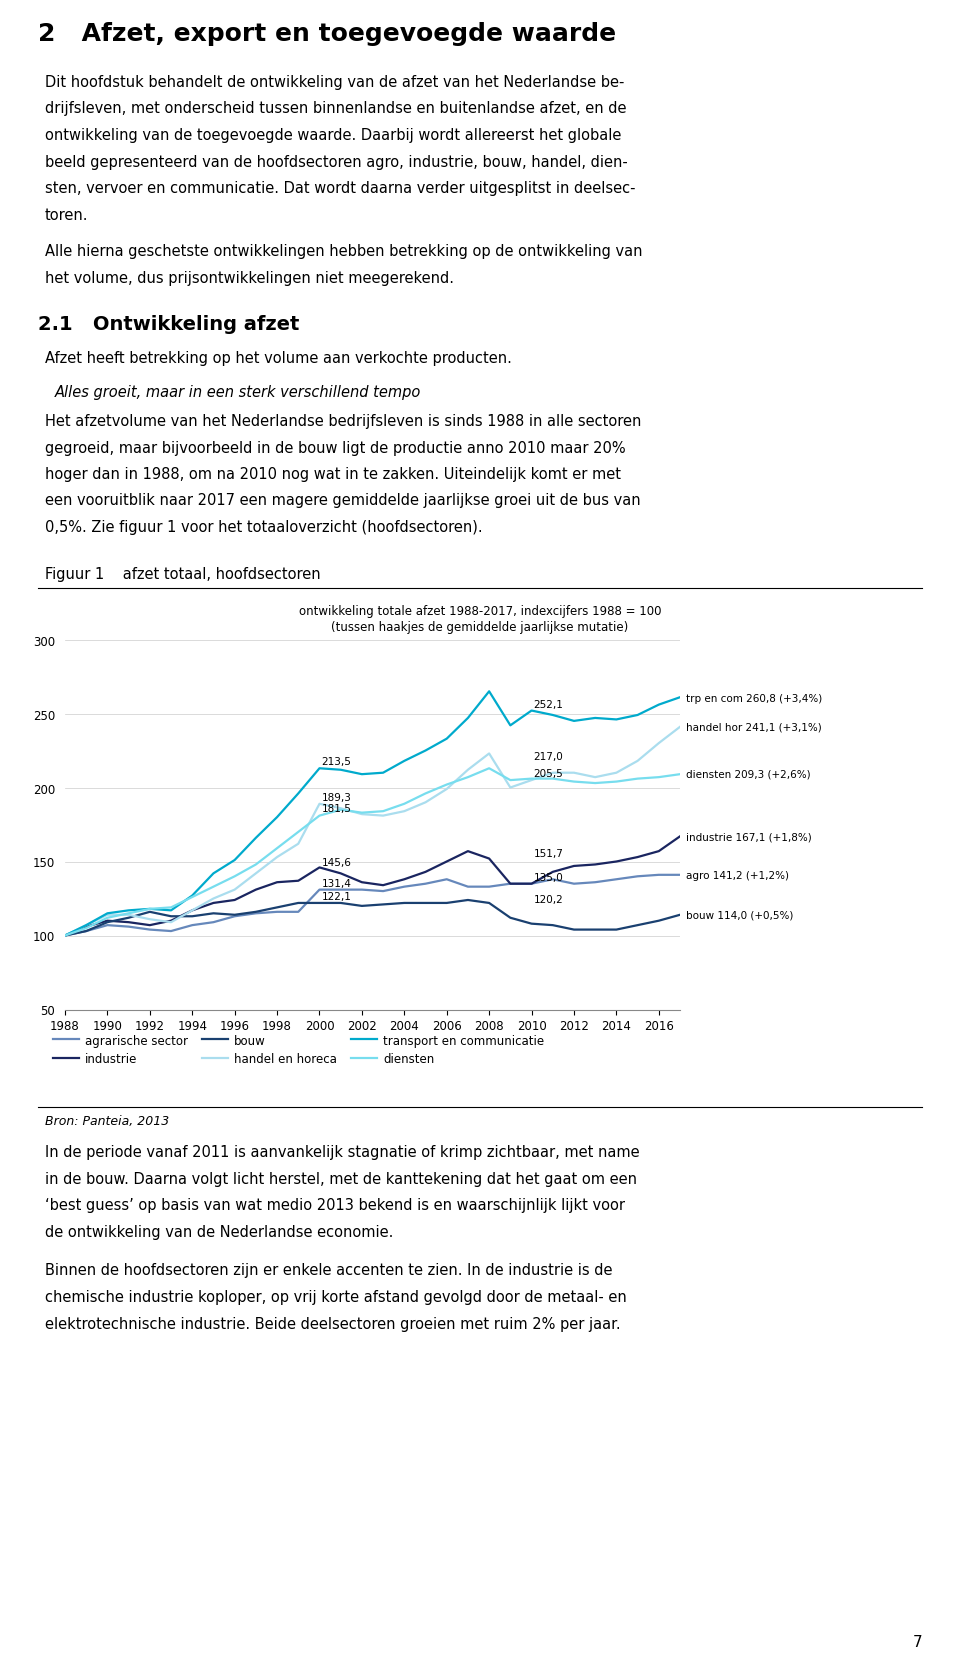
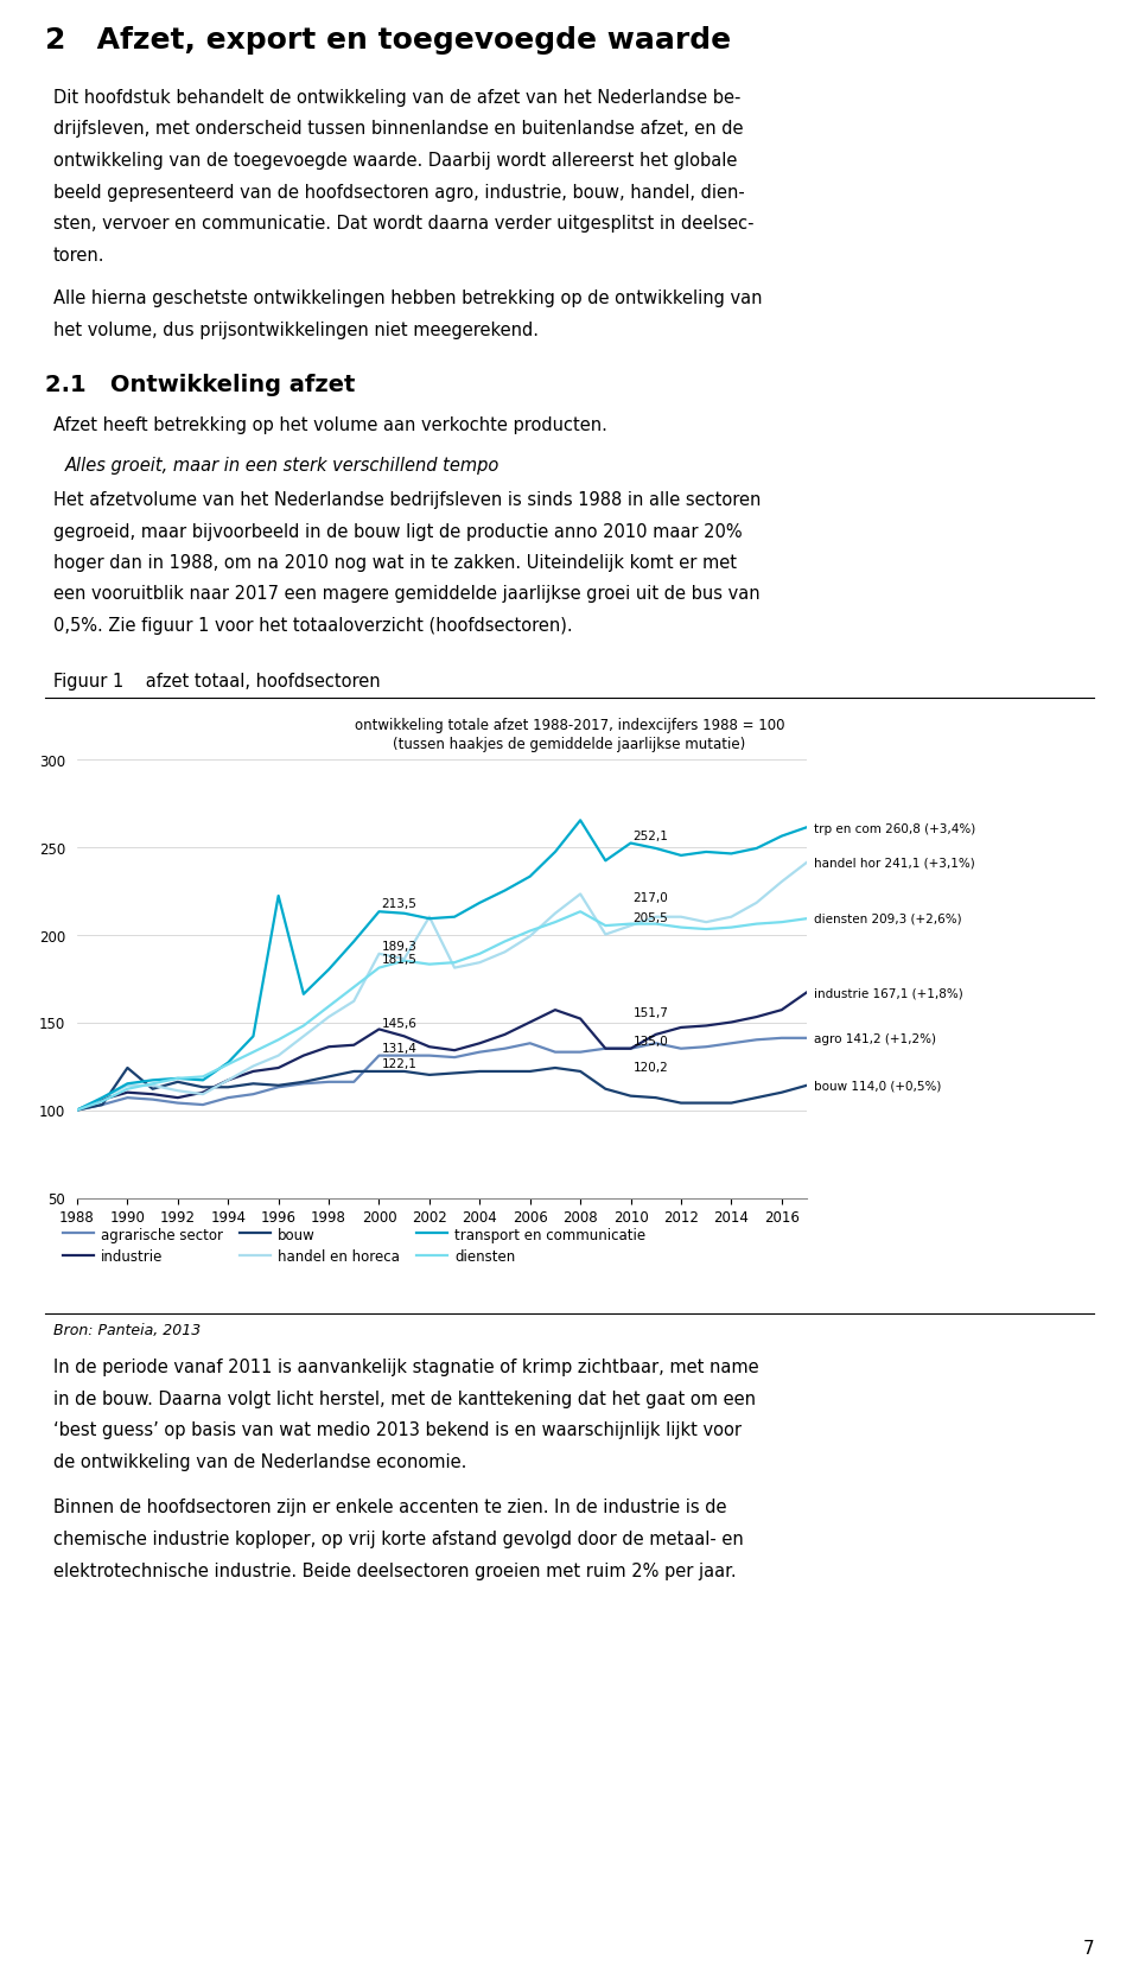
bouw/1990: 109 -> 124
transport en communicatie/1996: 151 -> 222
handel en horeca/2002: 182 -> 210
